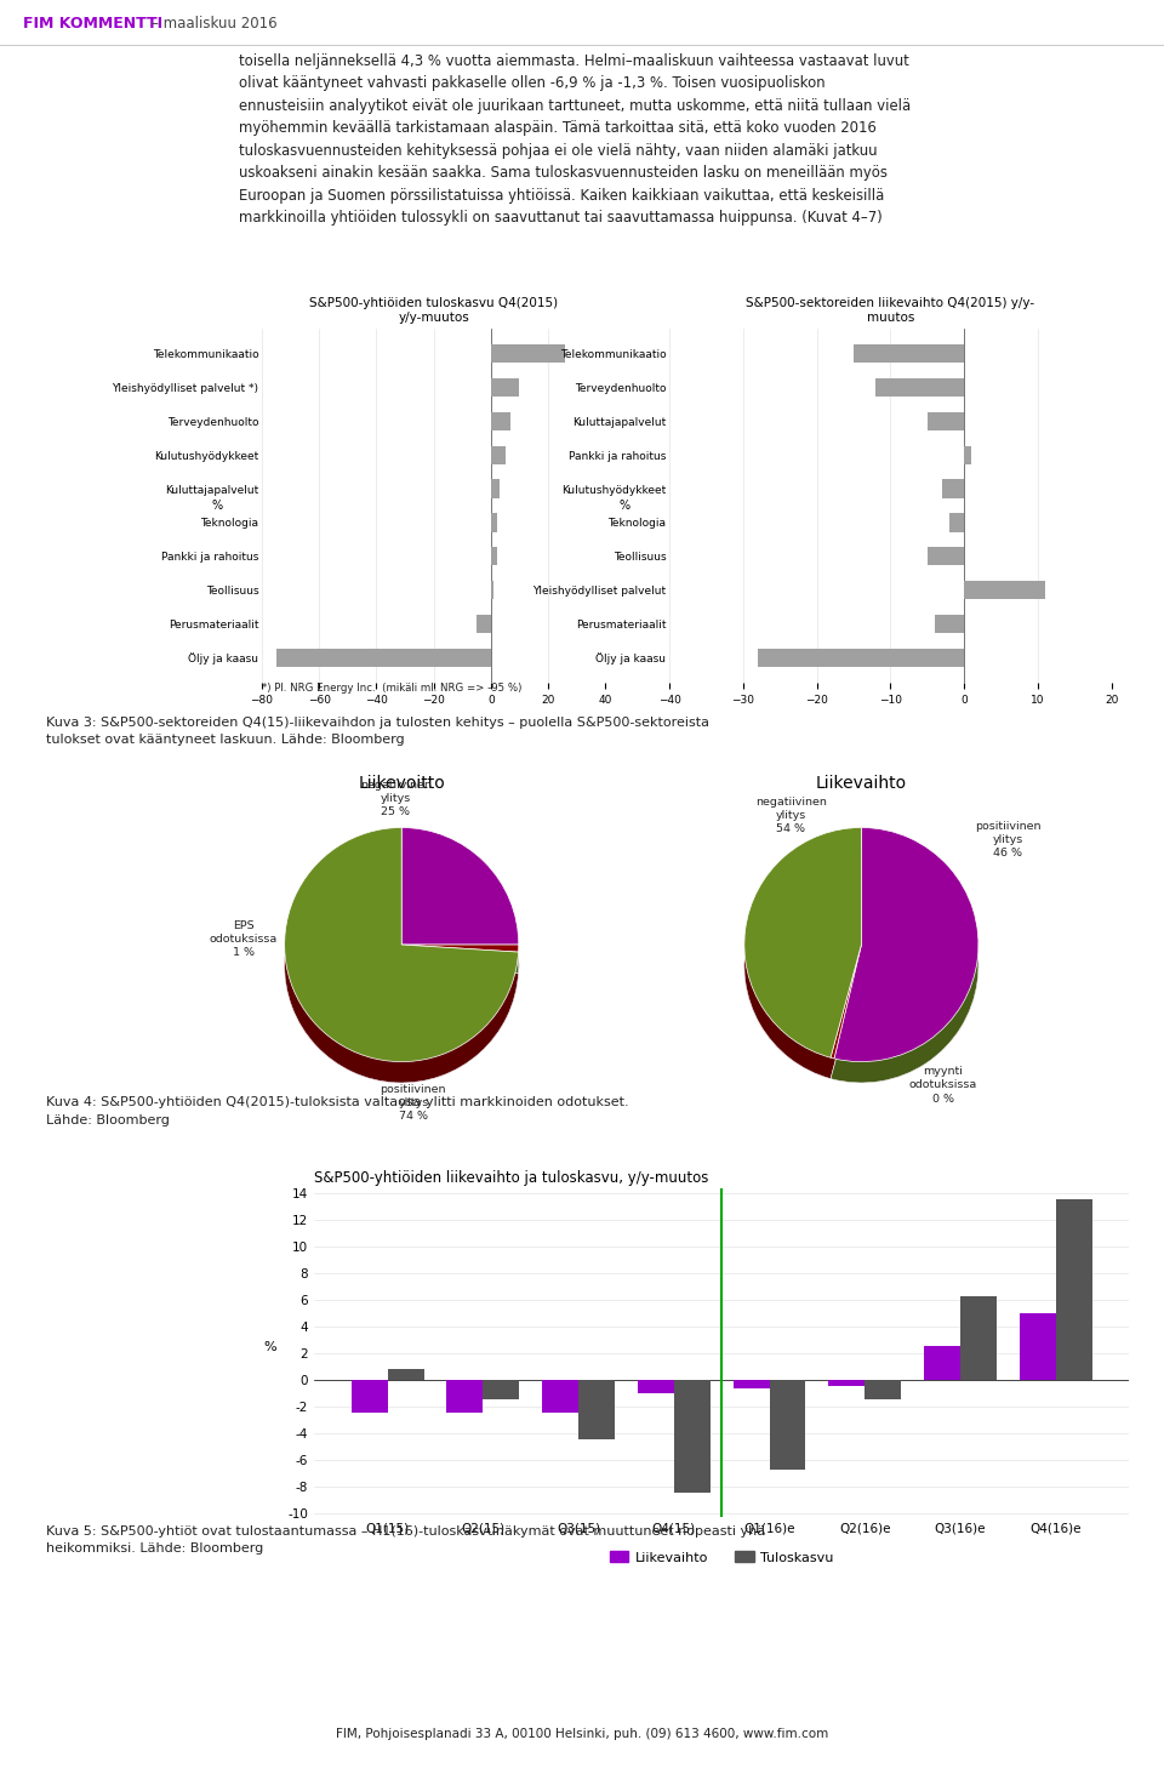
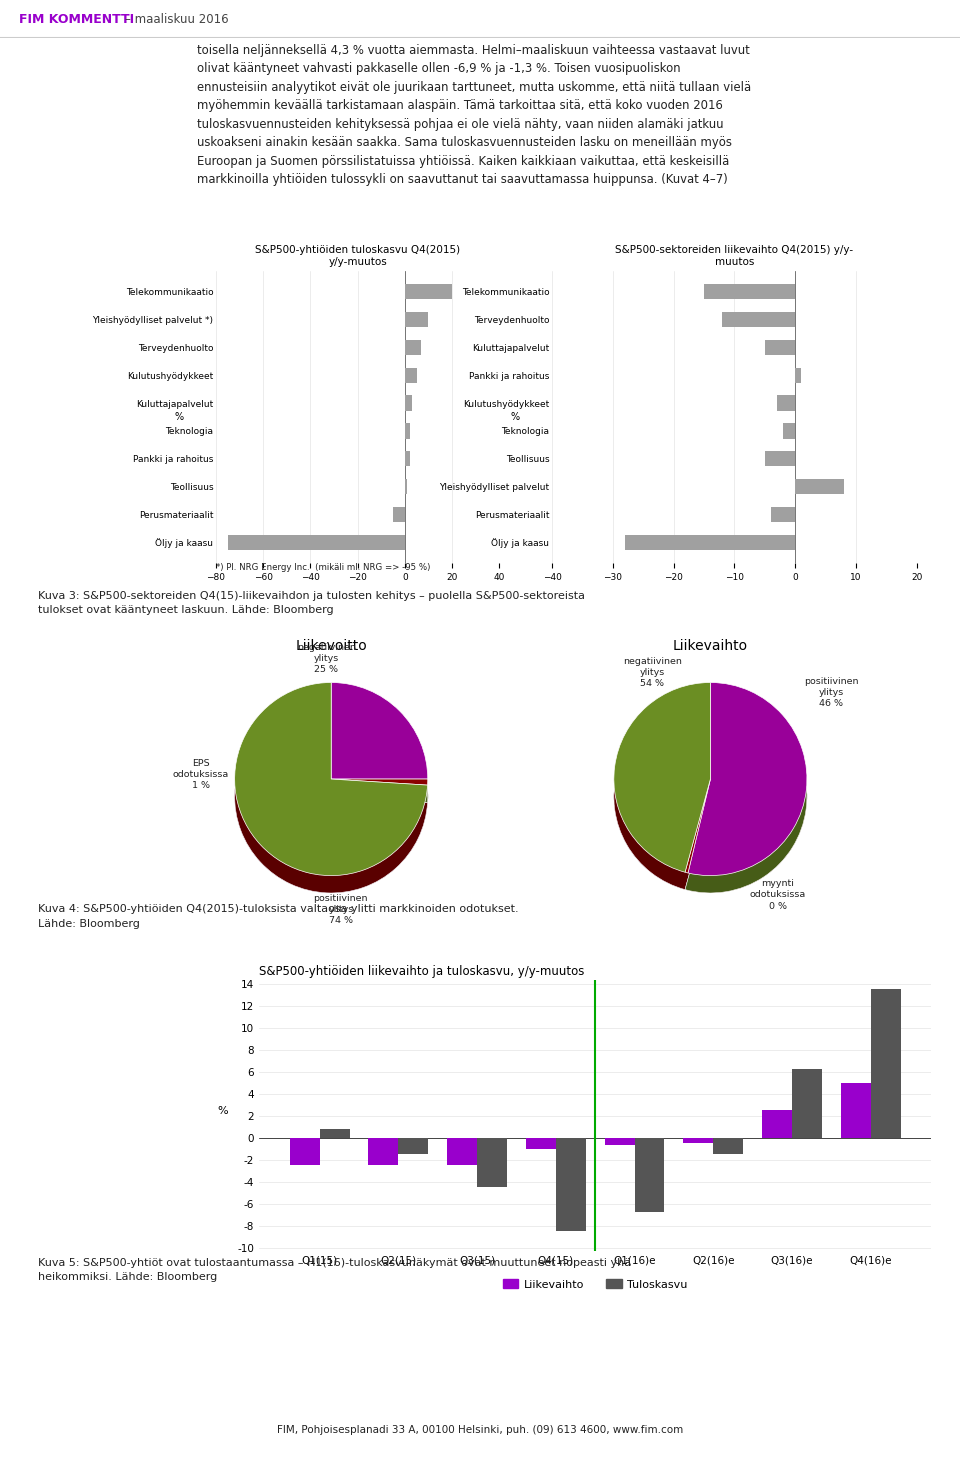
S&P500-yhtiöiden tuloskasvu Q4(2015) y/y-muutos/Telekommunikaatio: 26 -> 20
S&P500-sektoreiden liikevaihto Q4(2015) y/y- muutos/Yleishyödylliset palvelut: 11 -> 8
